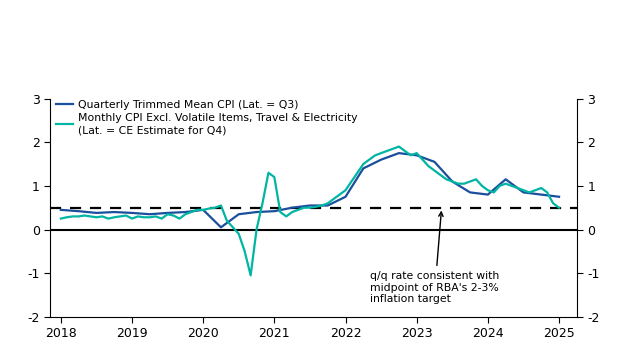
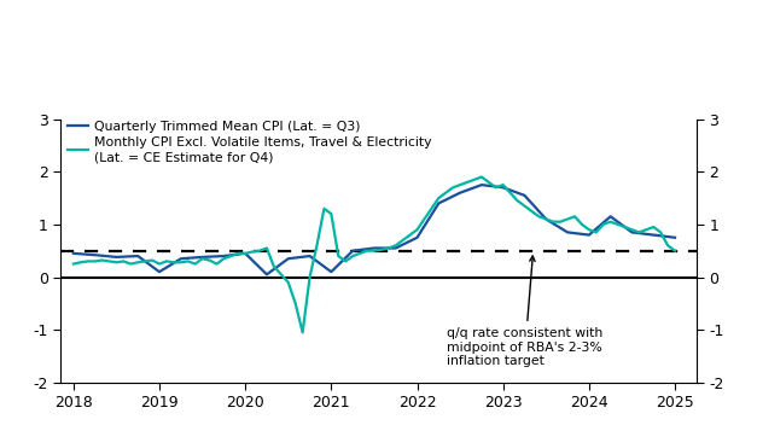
Quarterly Trimmed Mean CPI (Lat. = Q3)/2019: 0.38 -> 0.10
Quarterly Trimmed Mean CPI (Lat. = Q3)/2021: 0.42 -> 0.10
